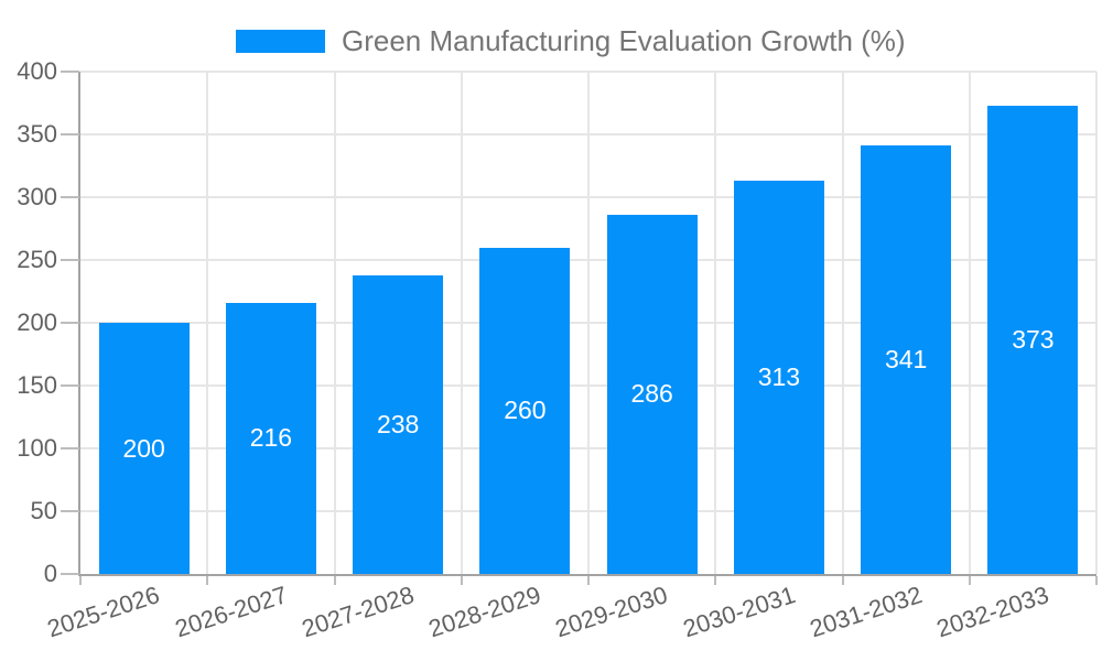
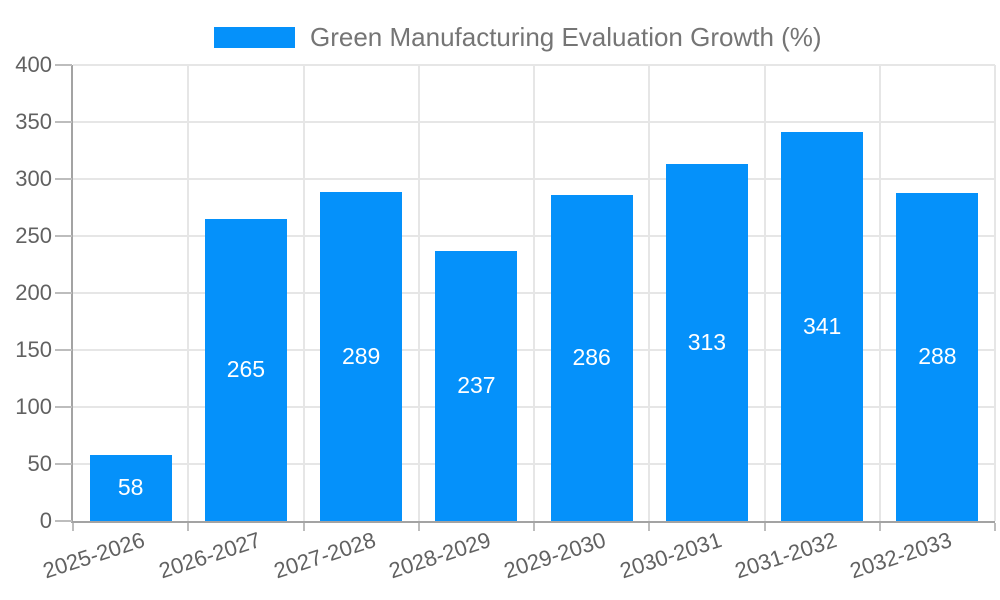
2025-2026: 200 -> 58
2026-2027: 216 -> 265
2027-2028: 238 -> 289
2028-2029: 260 -> 237
2032-2033: 373 -> 288
